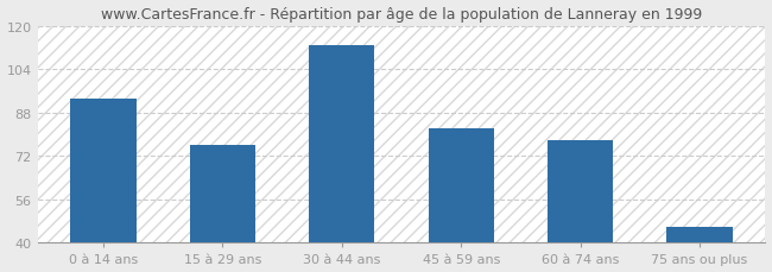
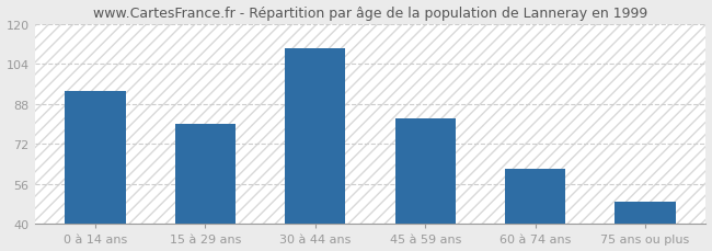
15 à 29 ans: 76 -> 80
30 à 44 ans: 113 -> 110
60 à 74 ans: 78 -> 62
75 ans ou plus: 46 -> 49
